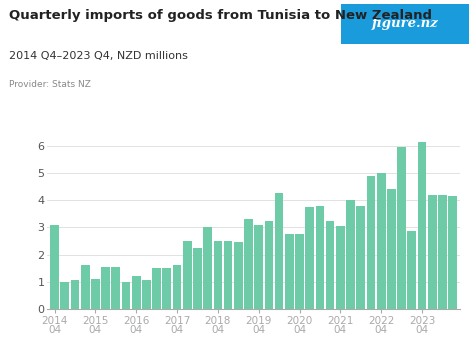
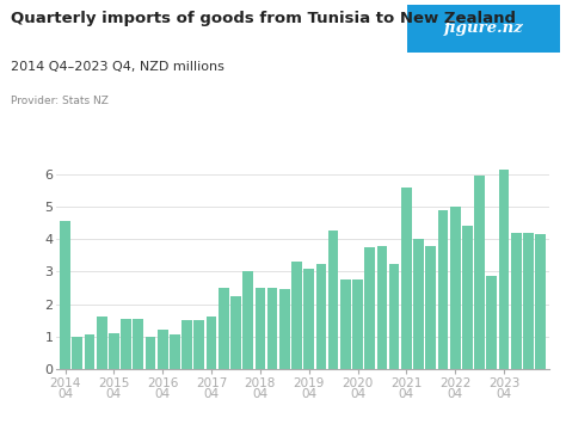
2014 04: 3.10 -> 4.55
2021 04: 3.05 -> 5.60
